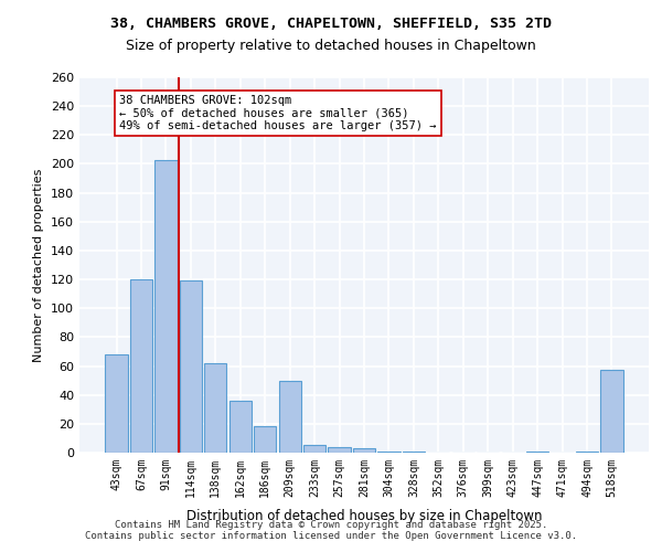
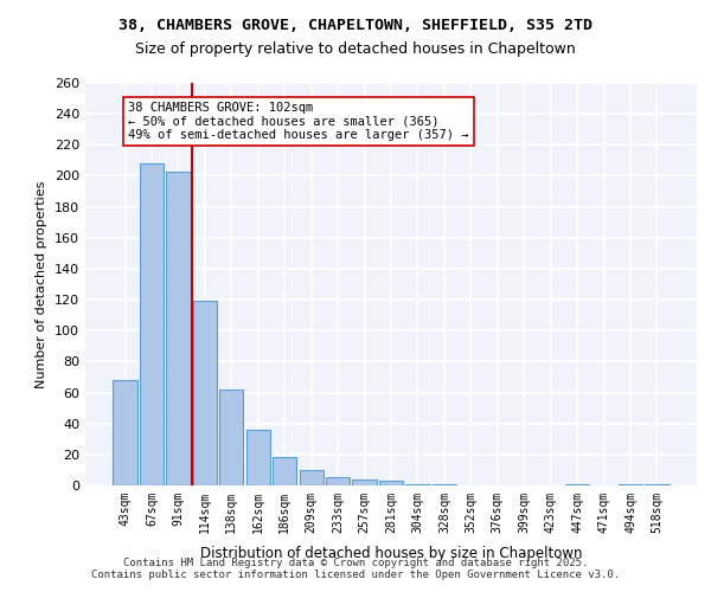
67sqm: 120 -> 208
209sqm: 50 -> 10
518sqm: 57 -> 1
